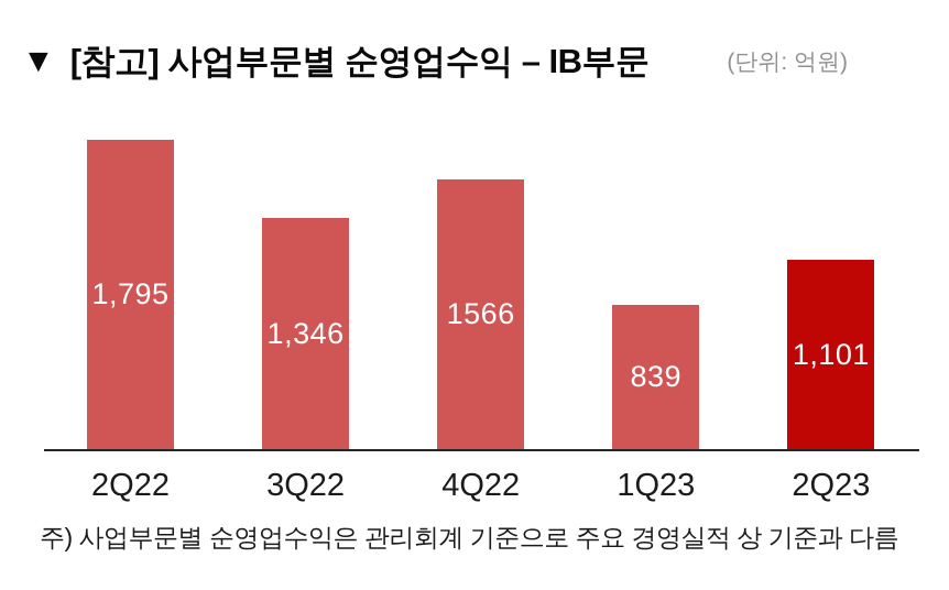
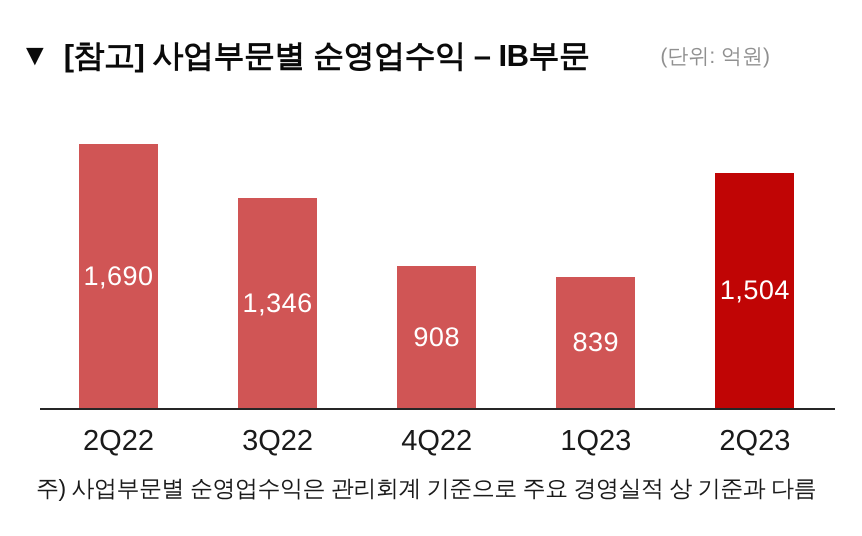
2Q22: 1,795 -> 1,690
4Q22: 1566 -> 908
2Q23: 1,101 -> 1,504
